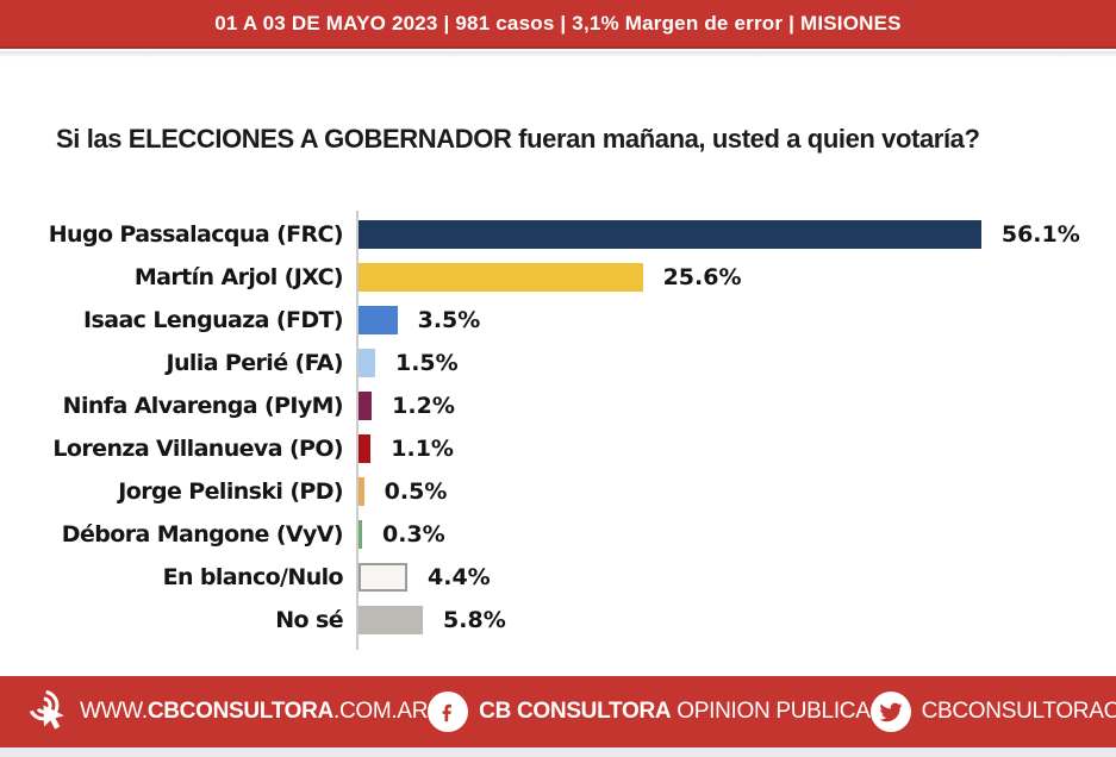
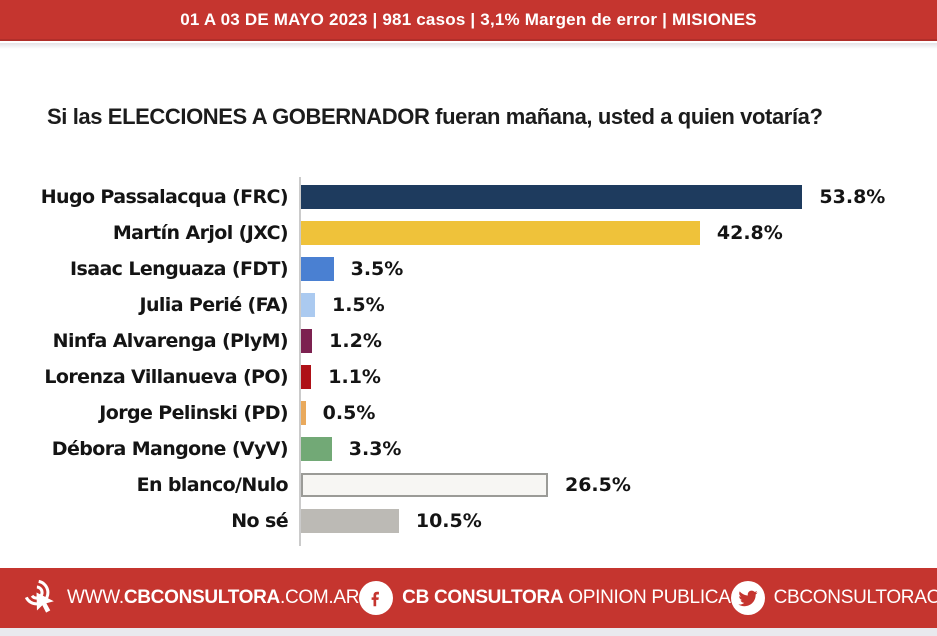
Hugo Passalacqua (FRC): 56.1% -> 53.8%
Martín Arjol (JXC): 25.6% -> 42.8%
Débora Mangone (VyV): 0.3% -> 3.3%
En blanco/Nulo: 4.4% -> 26.5%
No sé: 5.8% -> 10.5%
